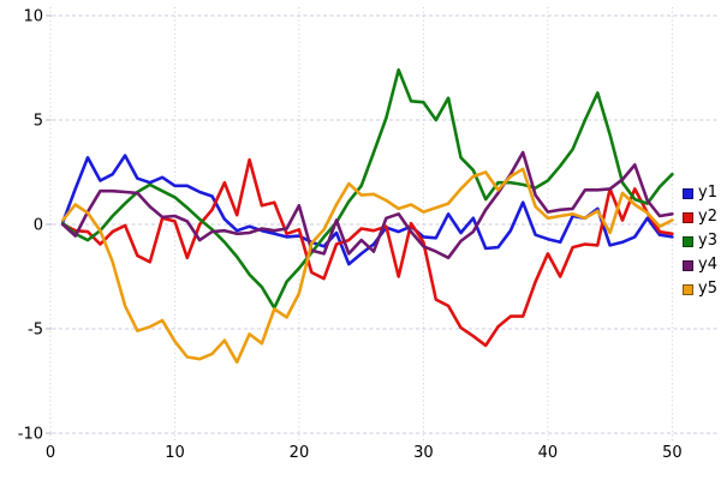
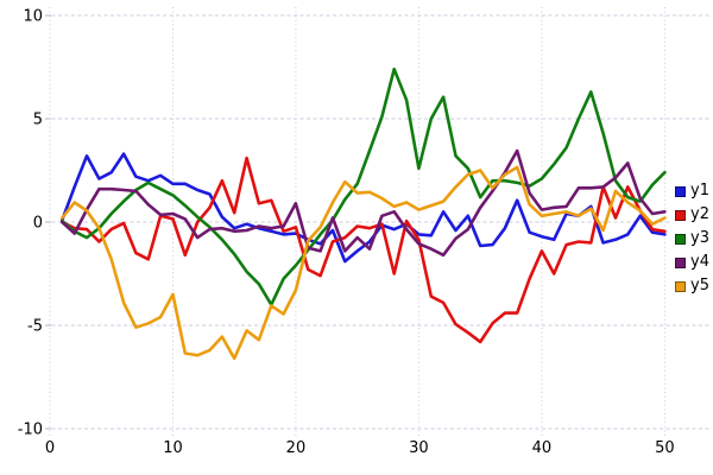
y5/10: -5.6 -> -3.5
y3/30: 5.8 -> 2.6
